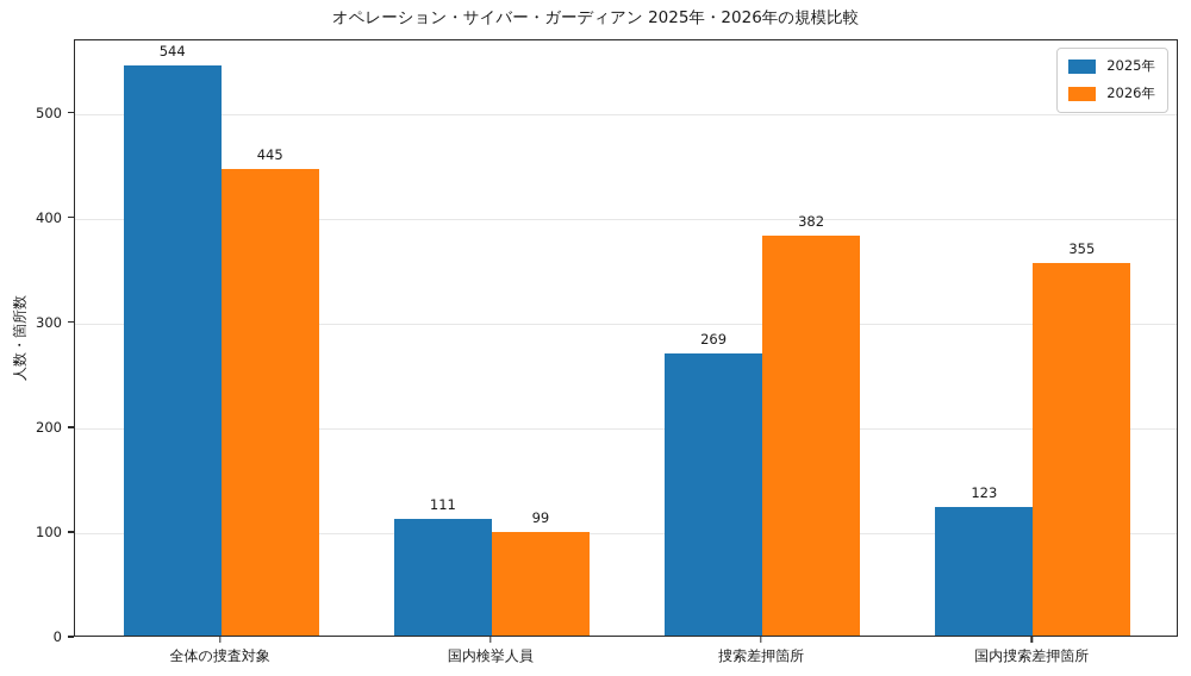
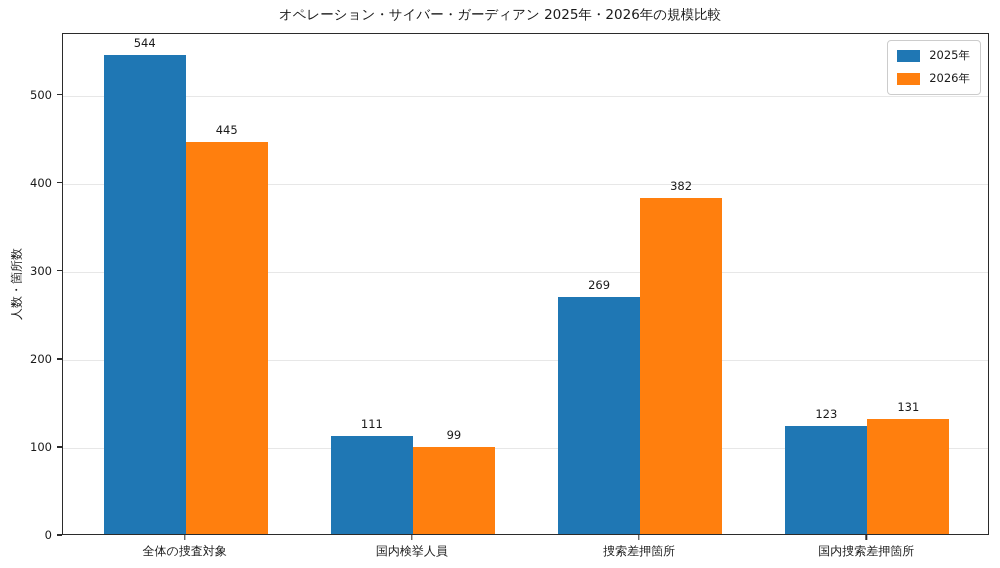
2026年/国内捜索差押箇所: 355 -> 131
